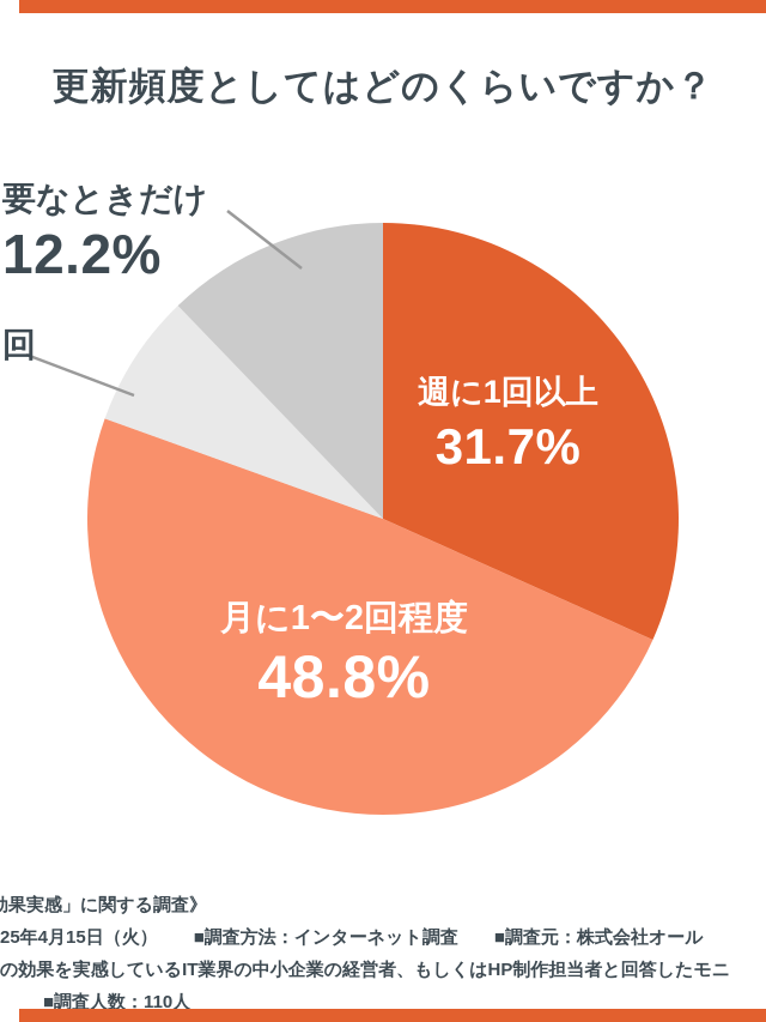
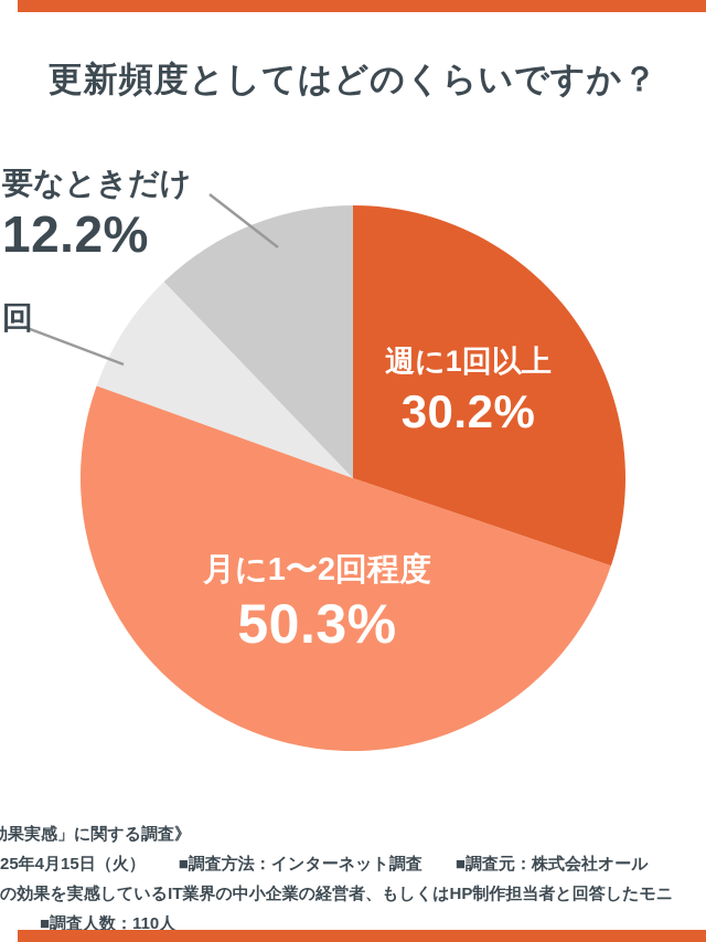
週に1回以上: 31.7% -> 30.2%
月に1〜2回程度: 48.8% -> 50.3%
